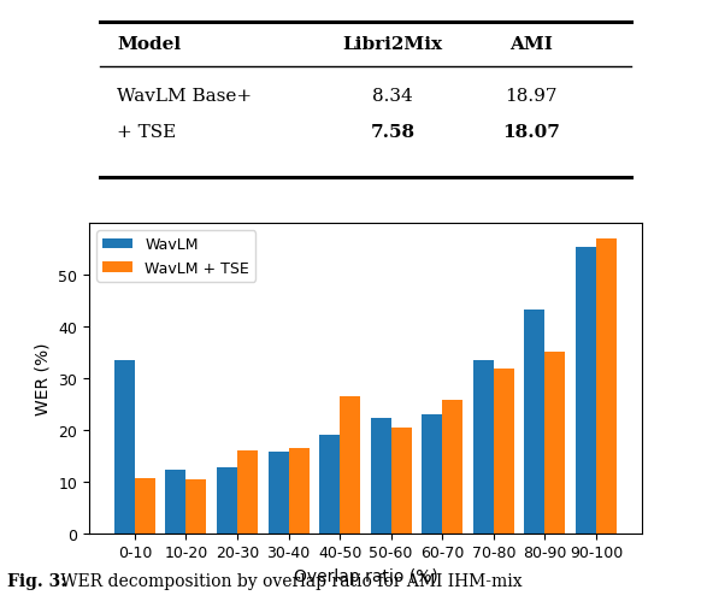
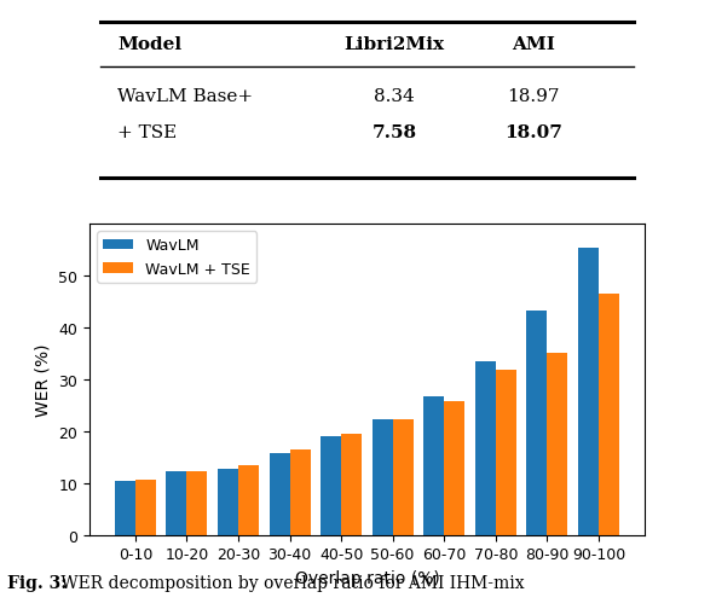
WavLM/0-10: 33.5 -> 10.5
WavLM + TSE/10-20: 10.5 -> 12.3
WavLM + TSE/20-30: 16.0 -> 13.5
WavLM + TSE/40-50: 26.5 -> 19.5
WavLM + TSE/50-60: 20.5 -> 22.4
WavLM/60-70: 23.0 -> 26.7
WavLM + TSE/90-100: 57.0 -> 46.5
